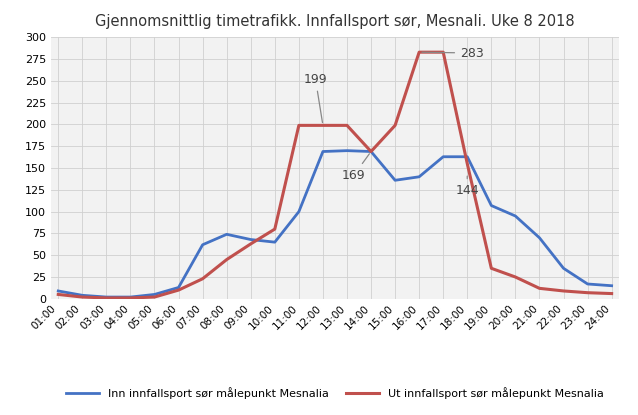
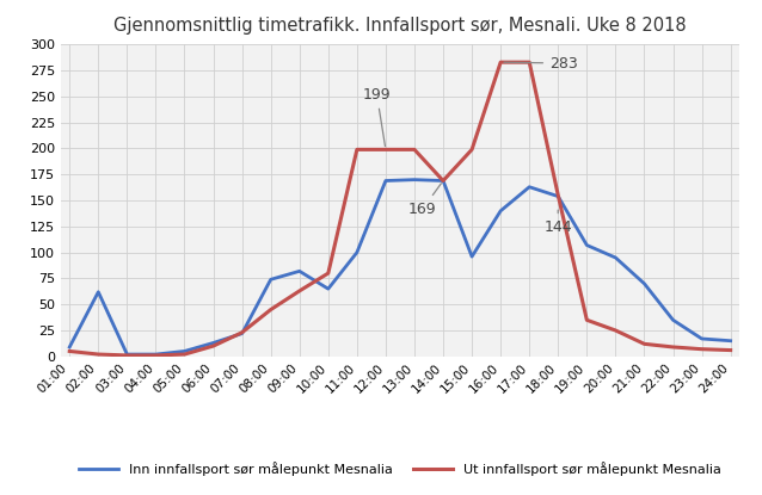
Inn innfallsport sør målepunkt Mesnalia/02:00: 4 -> 62
Inn innfallsport sør målepunkt Mesnalia/07:00: 62 -> 22
Inn innfallsport sør målepunkt Mesnalia/09:00: 68 -> 82
Inn innfallsport sør målepunkt Mesnalia/15:00: 136 -> 96
Inn innfallsport sør målepunkt Mesnalia/18:00: 163 -> 154
